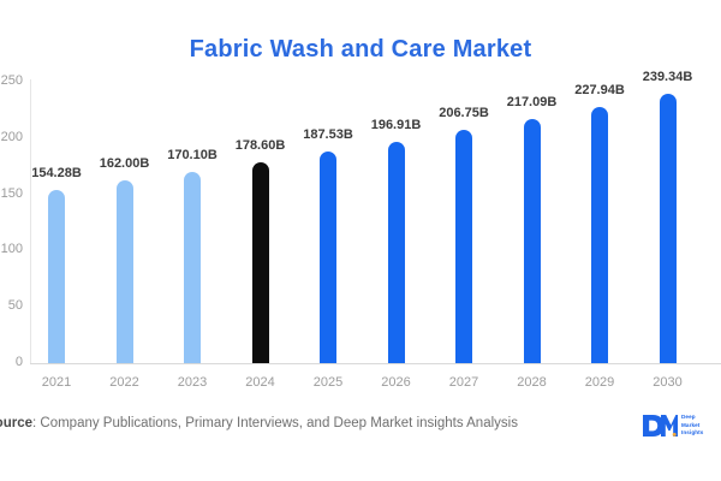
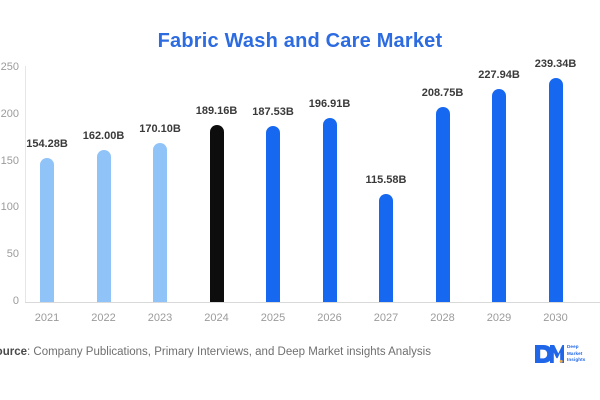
2024: 178.60B -> 189.16B
2027: 206.75B -> 115.58B
2028: 217.09B -> 208.75B
